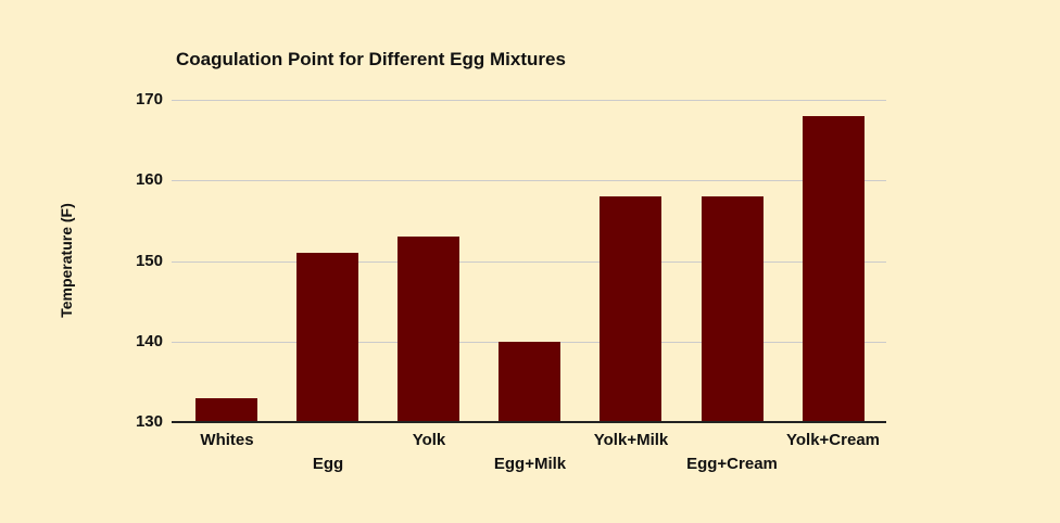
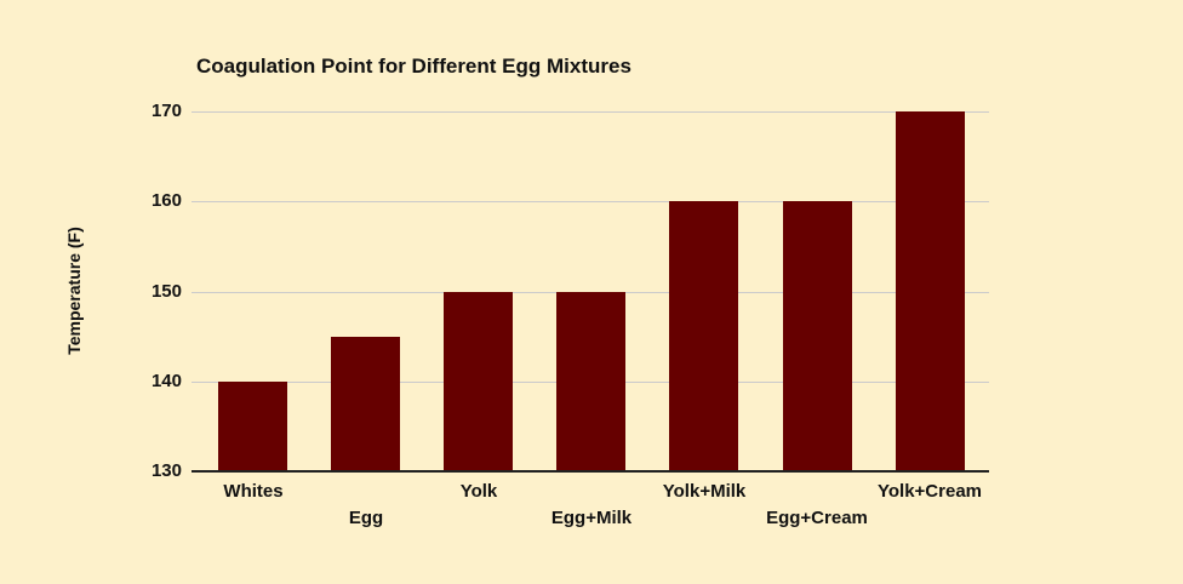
Whites: 133 -> 140
Egg: 151 -> 145
Yolk: 153 -> 150
Egg+Milk: 140 -> 150
Yolk+Milk: 158 -> 160
Egg+Cream: 158 -> 160
Yolk+Cream: 168 -> 170
